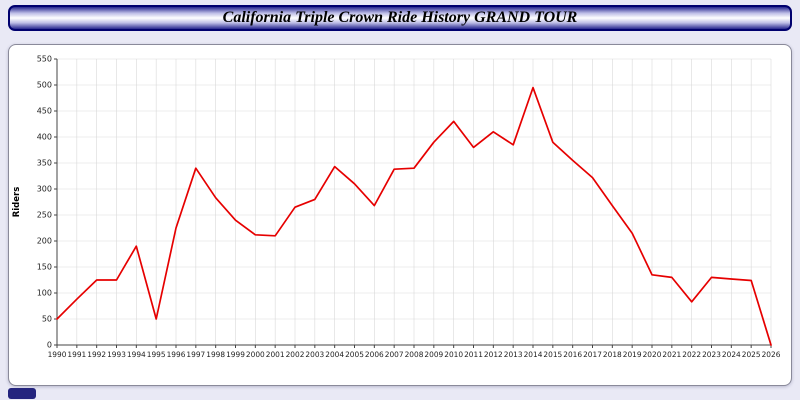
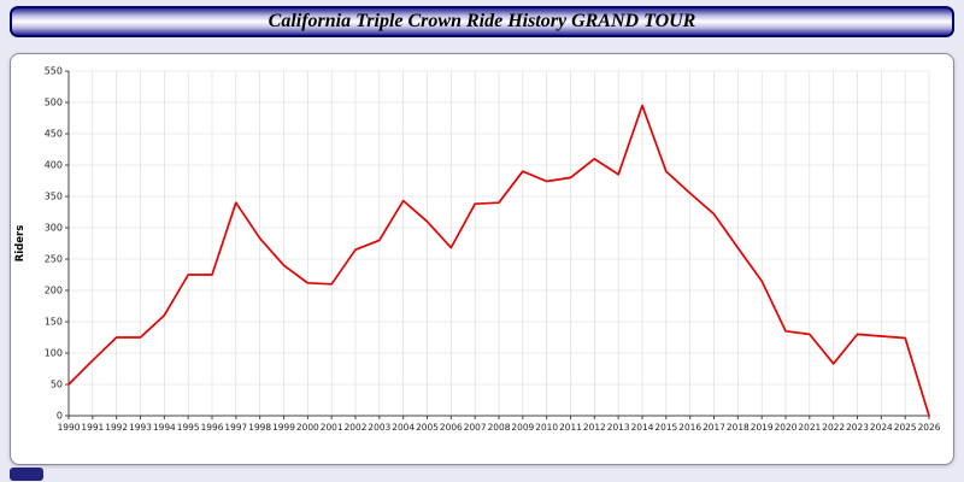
1994: 190 -> 160
1995: 50 -> 220
2010: 430 -> 370
